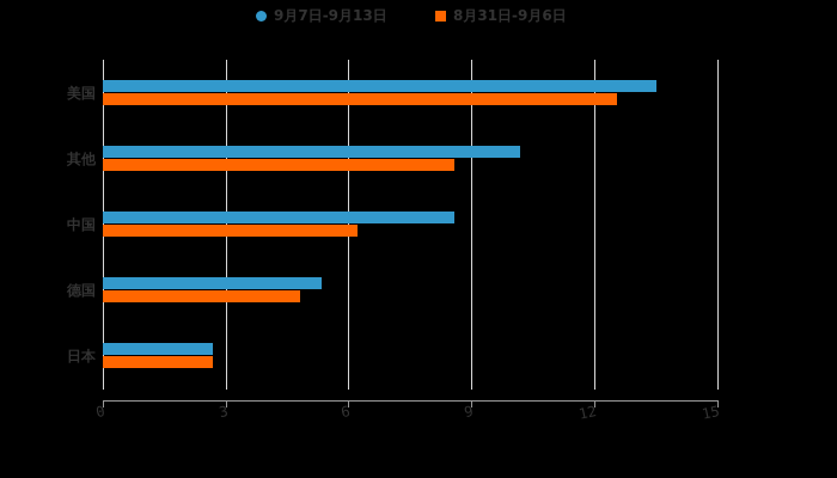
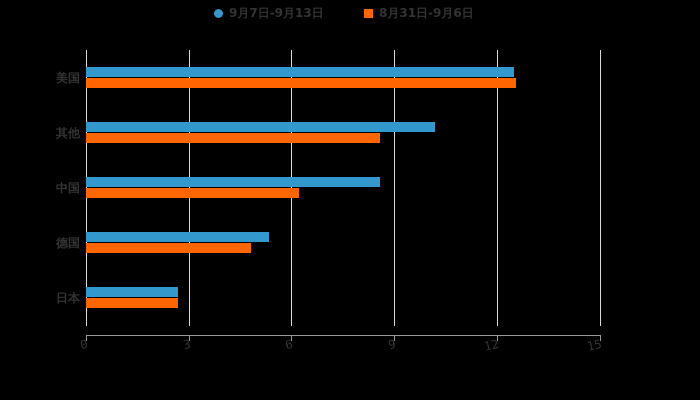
9月7日-9月13日/美国: 13.5 -> 12.5
